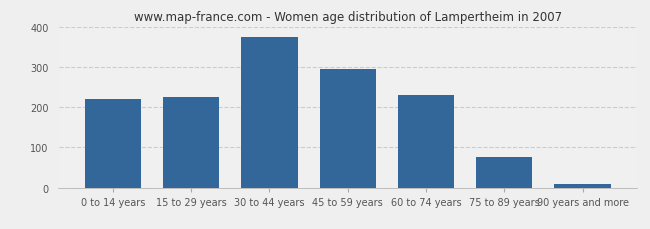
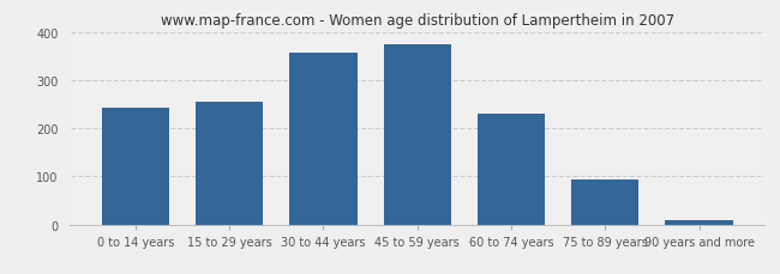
0 to 14 years: 220 -> 242
15 to 29 years: 225 -> 255
30 to 44 years: 375 -> 358
45 to 59 years: 295 -> 373
75 to 89 years: 75 -> 93
